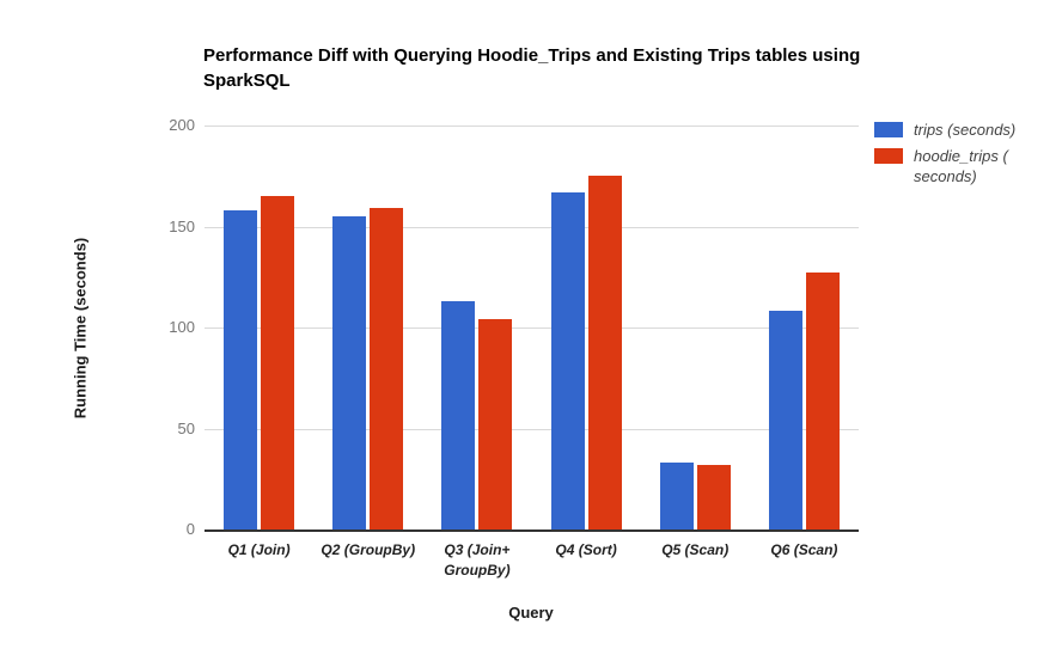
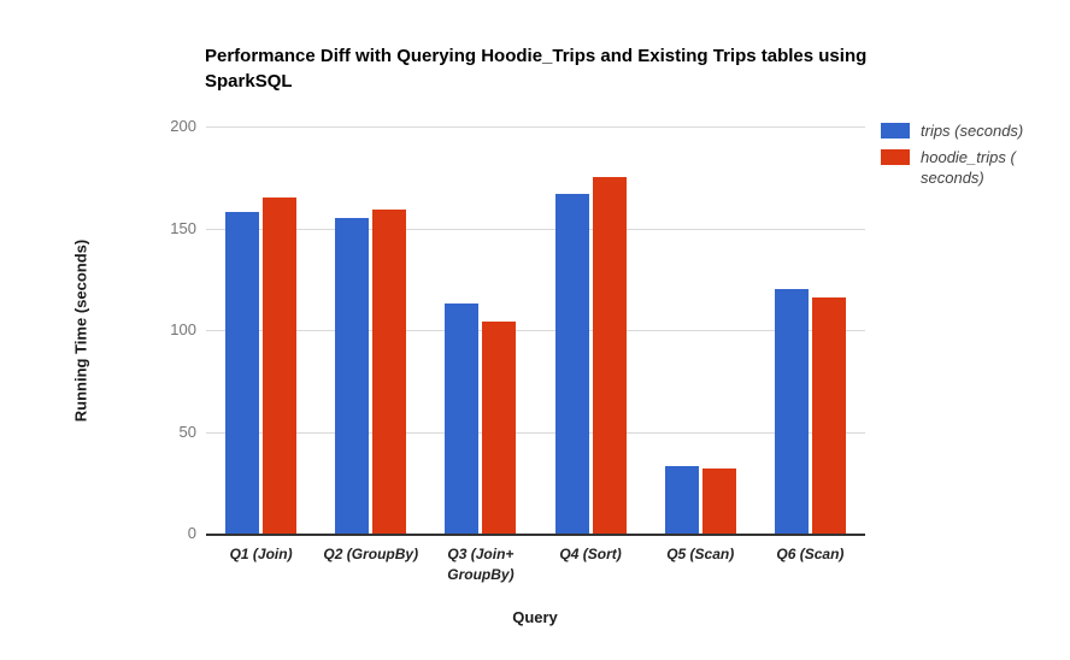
trips (seconds)/Q6 (Scan): 108 -> 120
hoodie_trips (seconds)/Q6 (Scan): 127 -> 116
